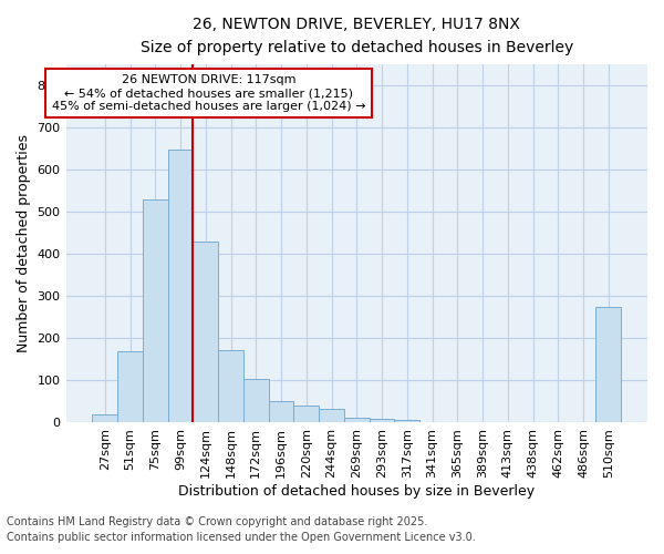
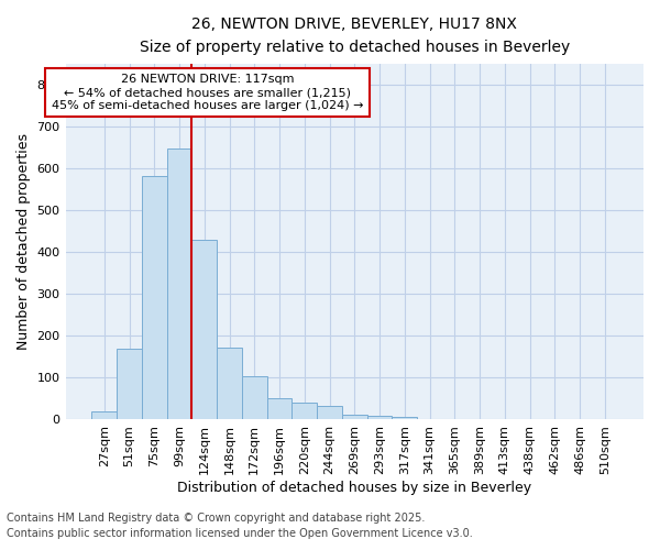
75sqm: 530 -> 582
510sqm: 275 -> 1
